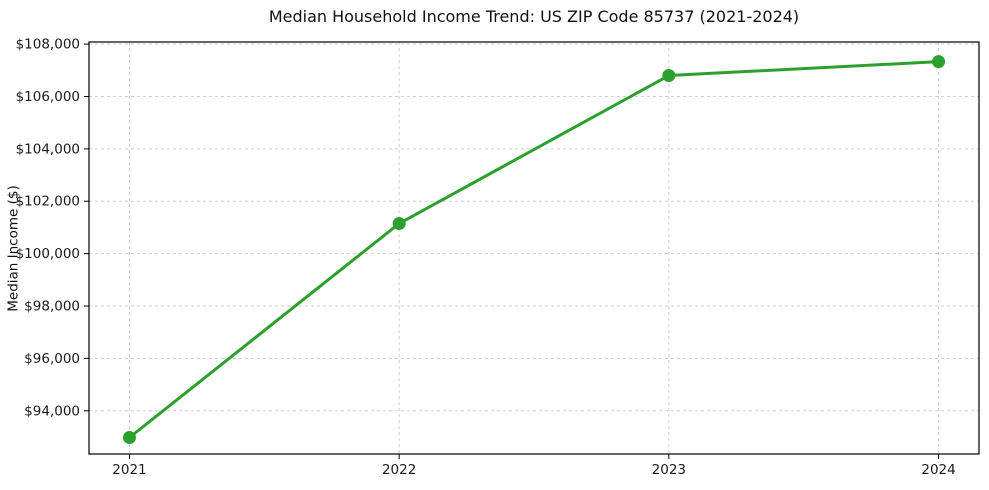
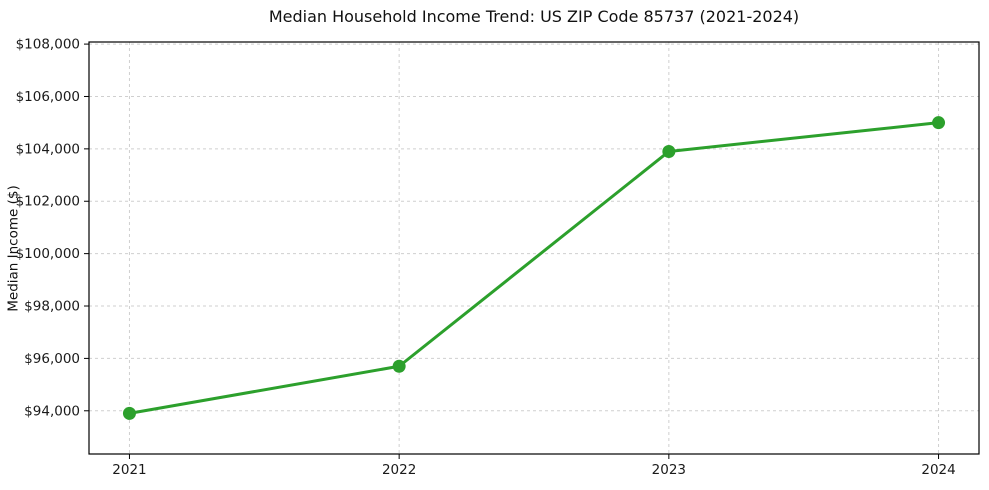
2021: $93000 -> $93900
2022: $101200 -> $95700
2023: $106800 -> $103900
2024: $107300 -> $105000
